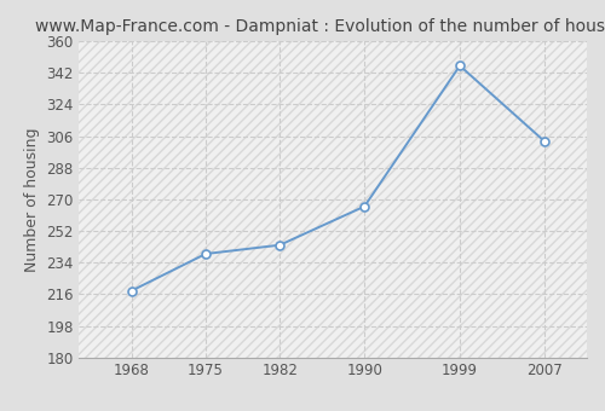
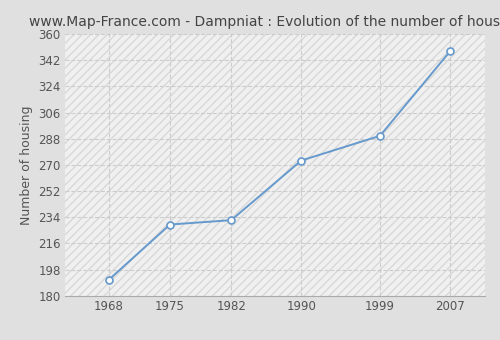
1968: 218 -> 191
1975: 239 -> 229
1982: 244 -> 232
1990: 266 -> 273
1999: 346 -> 290
2007: 303 -> 348
